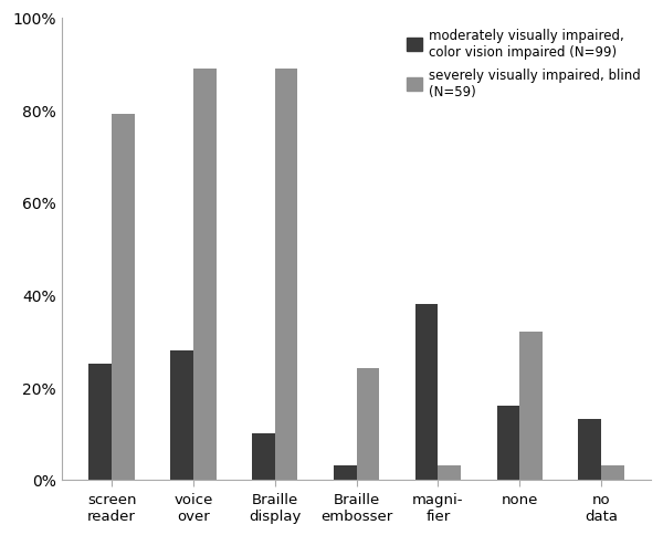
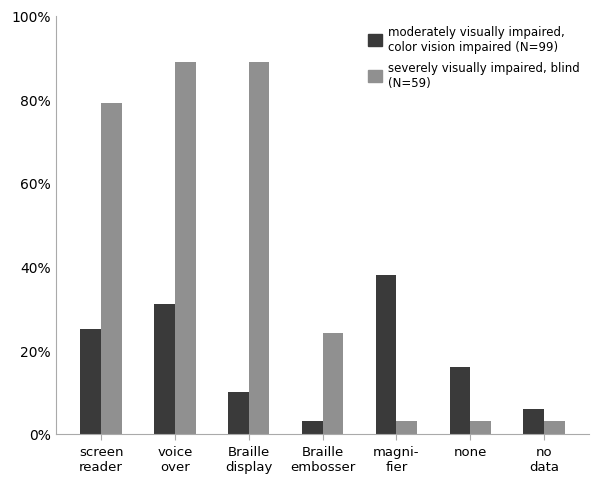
moderately visually impaired, color vision impaired (N=99)/voice over: 28% -> 31%
severely visually impaired, blind (N=59)/none: 32% -> 3%
moderately visually impaired, color vision impaired (N=99)/no data: 13% -> 6%
